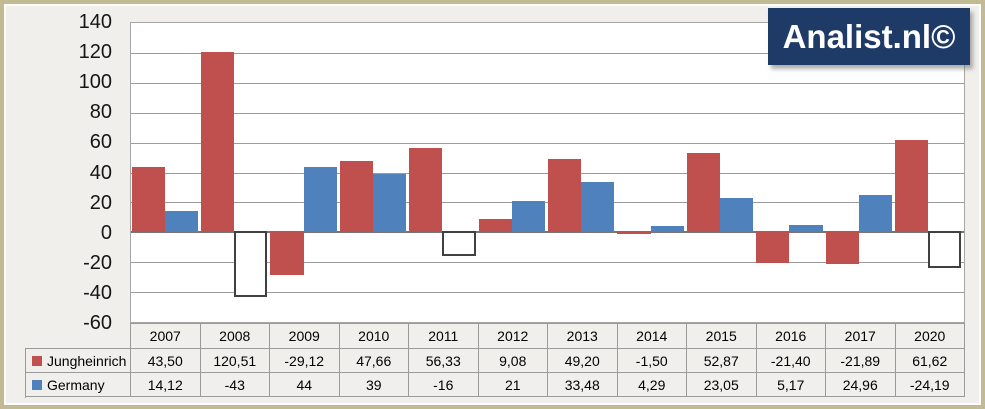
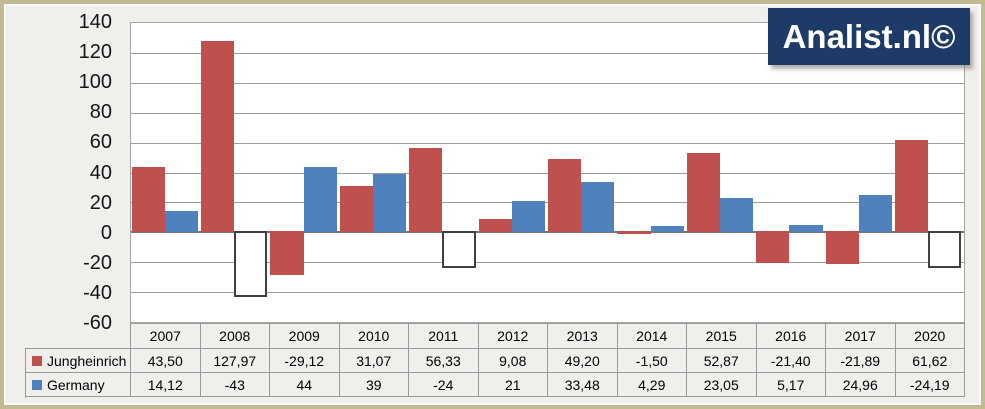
Jungheinrich/2008: 120,51 -> 127,97
Jungheinrich/2010: 47,66 -> 31,07
Germany/2011: -16 -> -24
